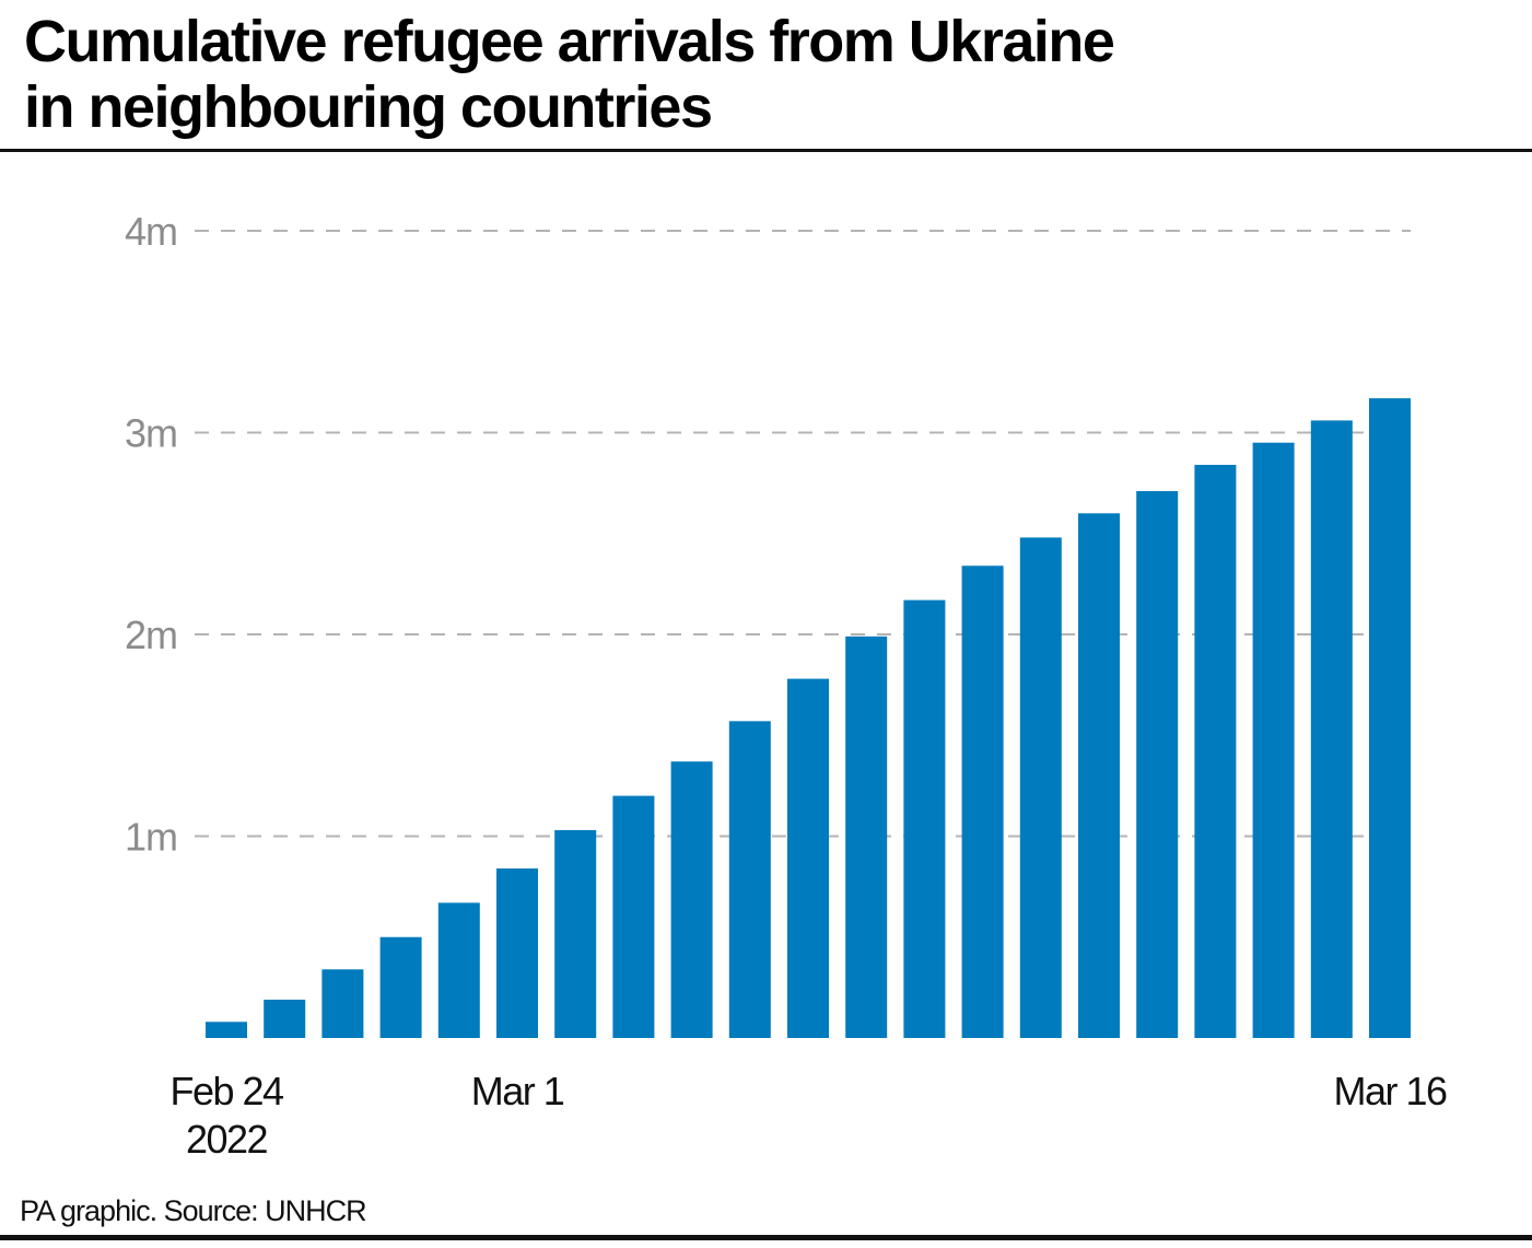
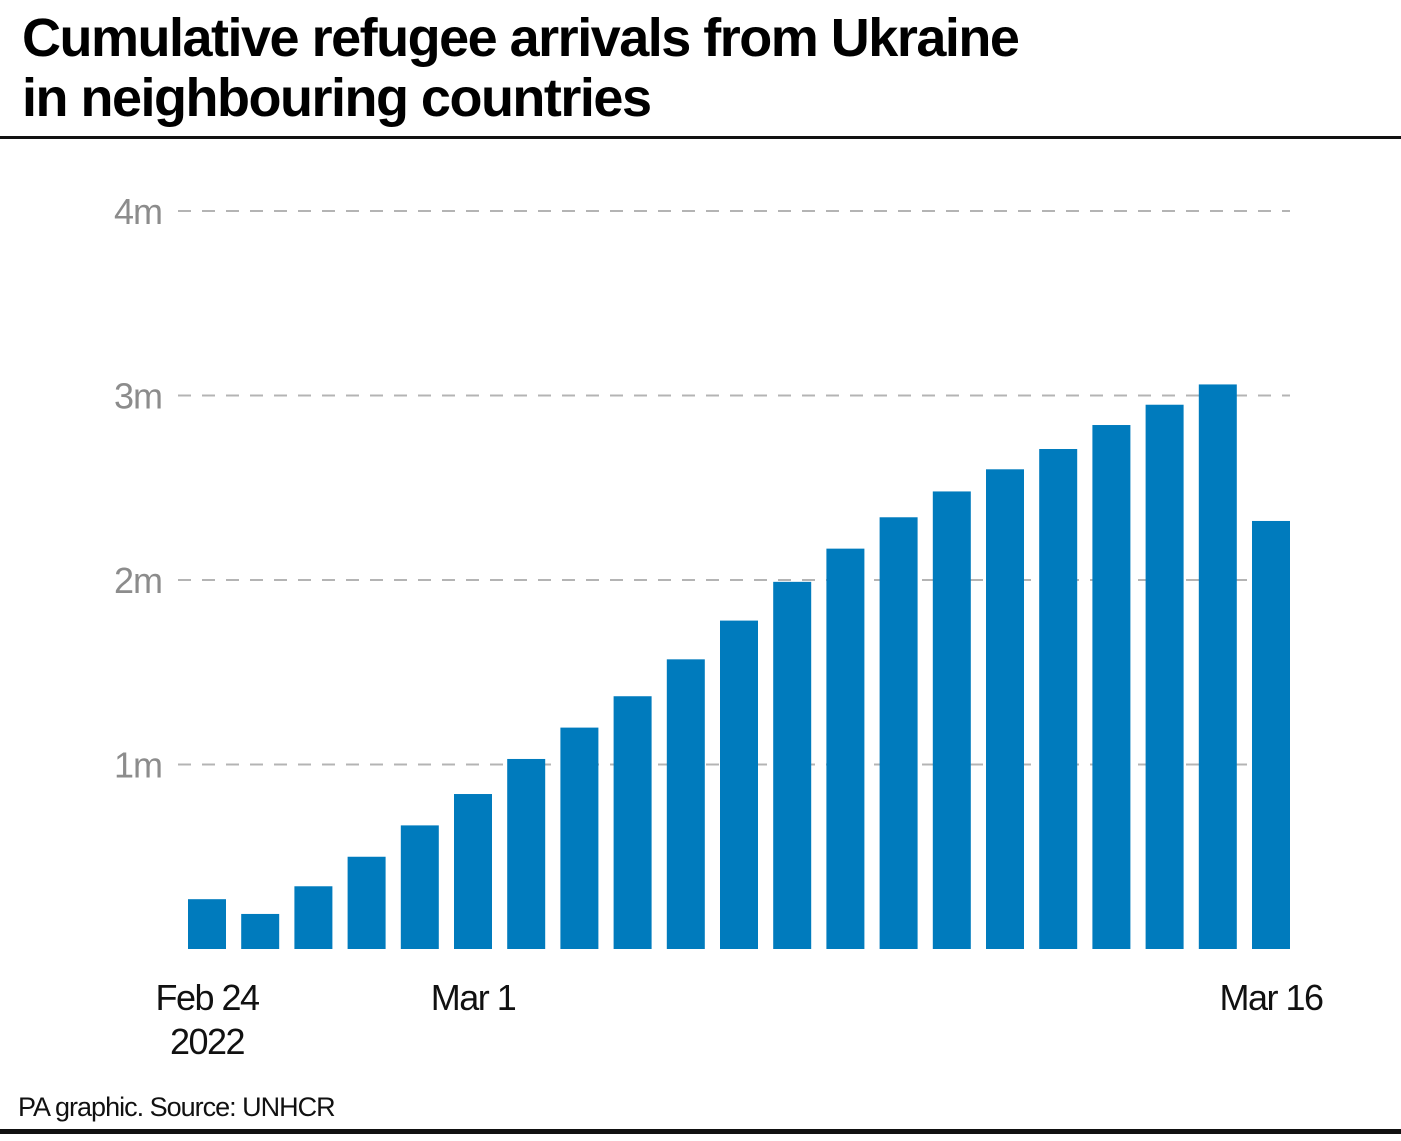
Feb 24: 0.08m -> 0.27m
Mar 16: 3.17m -> 2.32m
